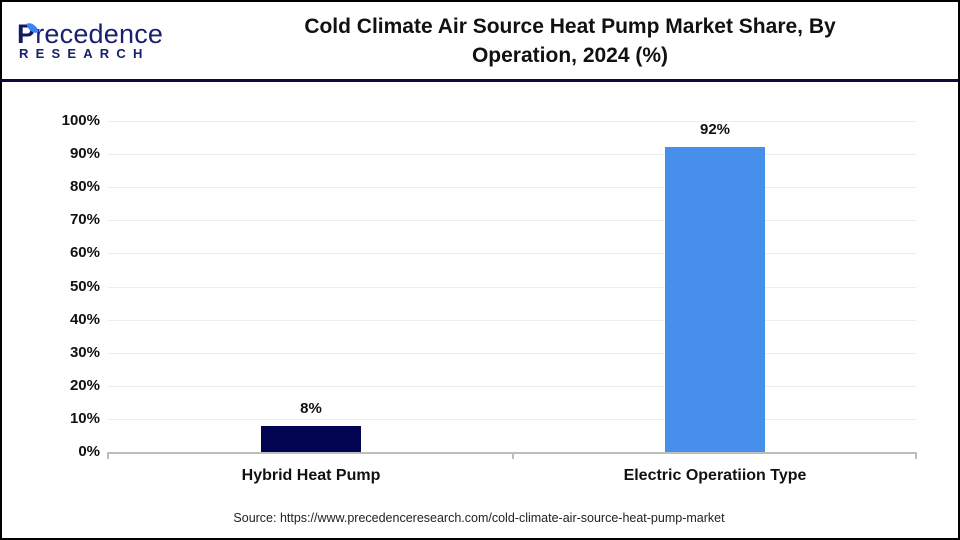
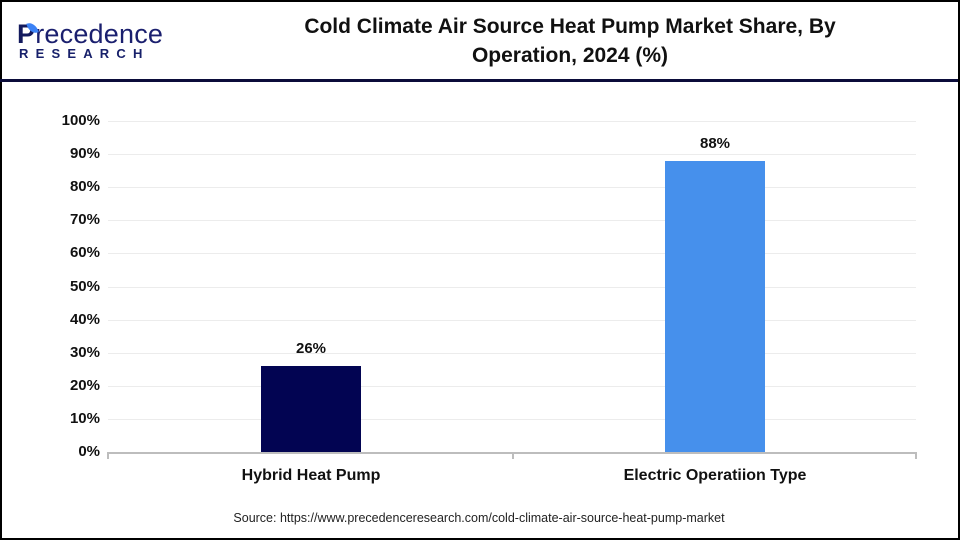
Hybrid Heat Pump: 8% -> 26%
Electric Operatiion Type: 92% -> 88%
